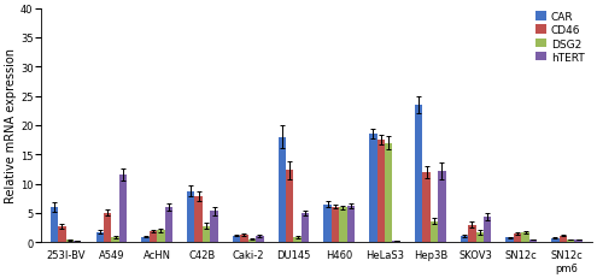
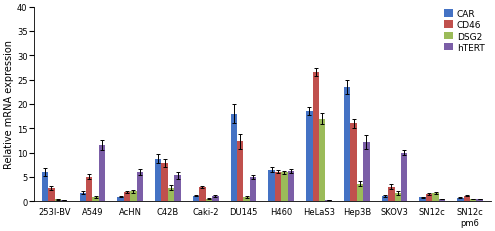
CD46/Caki-2: 1.3 -> 3.0
CD46/HeLaS3: 17.5 -> 26.5
CD46/Hep3B: 12.0 -> 16.0
hTERT/SKOV3: 4.4 -> 10.0
